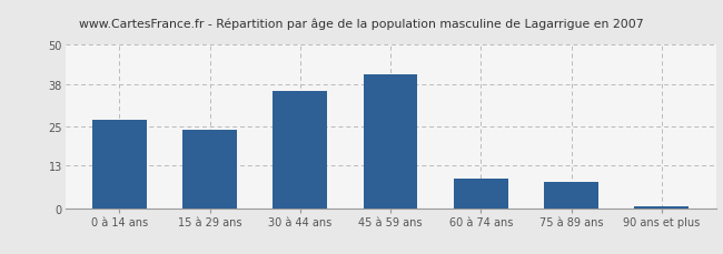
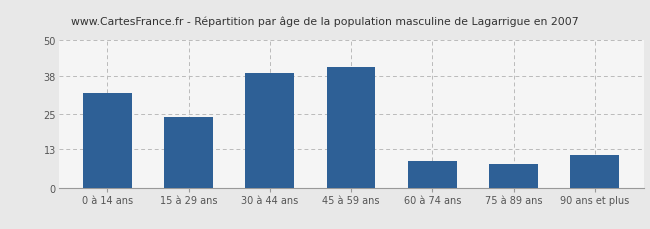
0 à 14 ans: 27.0 -> 32.0
30 à 44 ans: 36.0 -> 39.0
90 ans et plus: 0.5 -> 11.0
